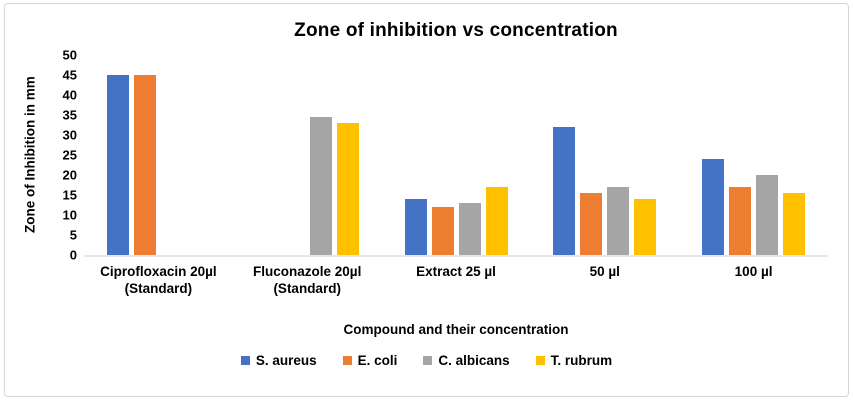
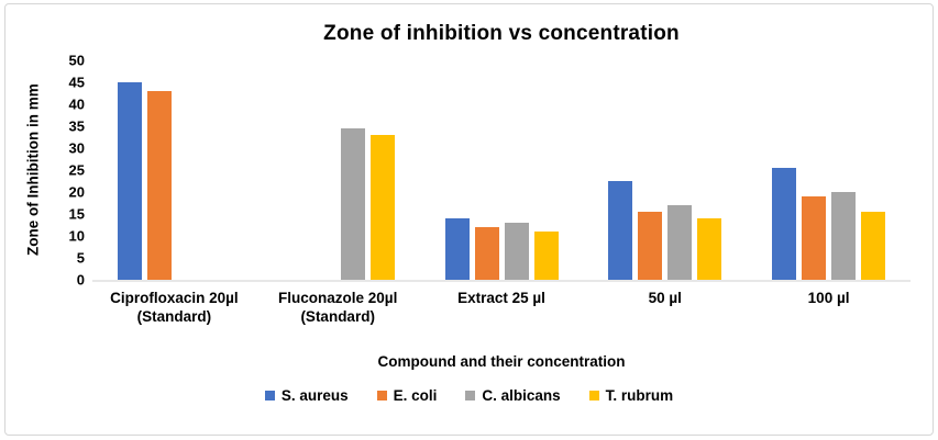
E. coli/Ciprofloxacin 20µl (Standard): 45 -> 43
T. rubrum/Extract 25 µl: 17 -> 11
S. aureus/50 µl: 32 -> 22
S. aureus/100 µl: 24 -> 26
E. coli/100 µl: 17 -> 19
